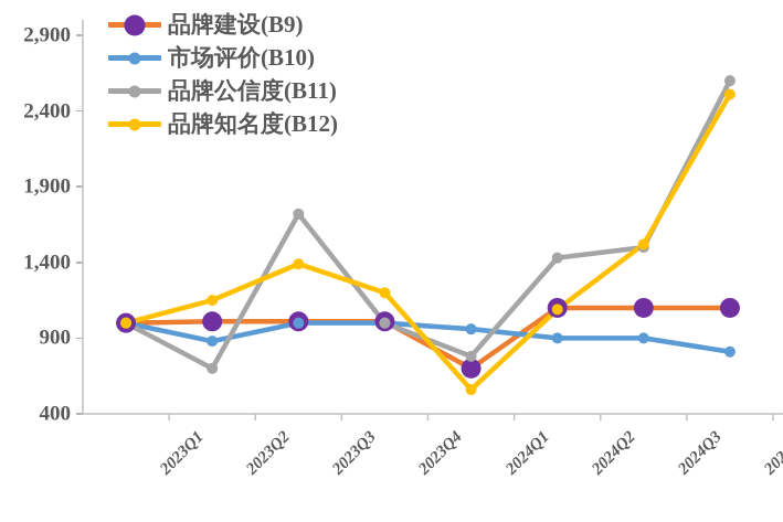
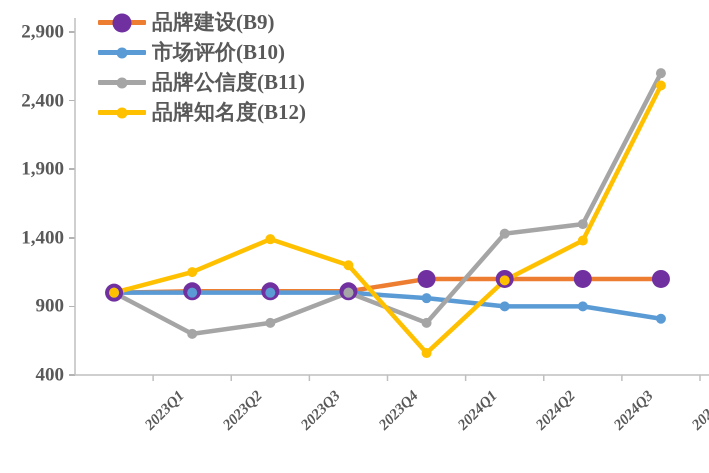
市场评价(B10)/2023Q2: 880 -> 1000
品牌公信度(B11)/2023Q3: 1720 -> 780
品牌建设(B9)/2024Q1: 700 -> 1100
品牌知名度(B12)/2024Q3: 1520 -> 1380
